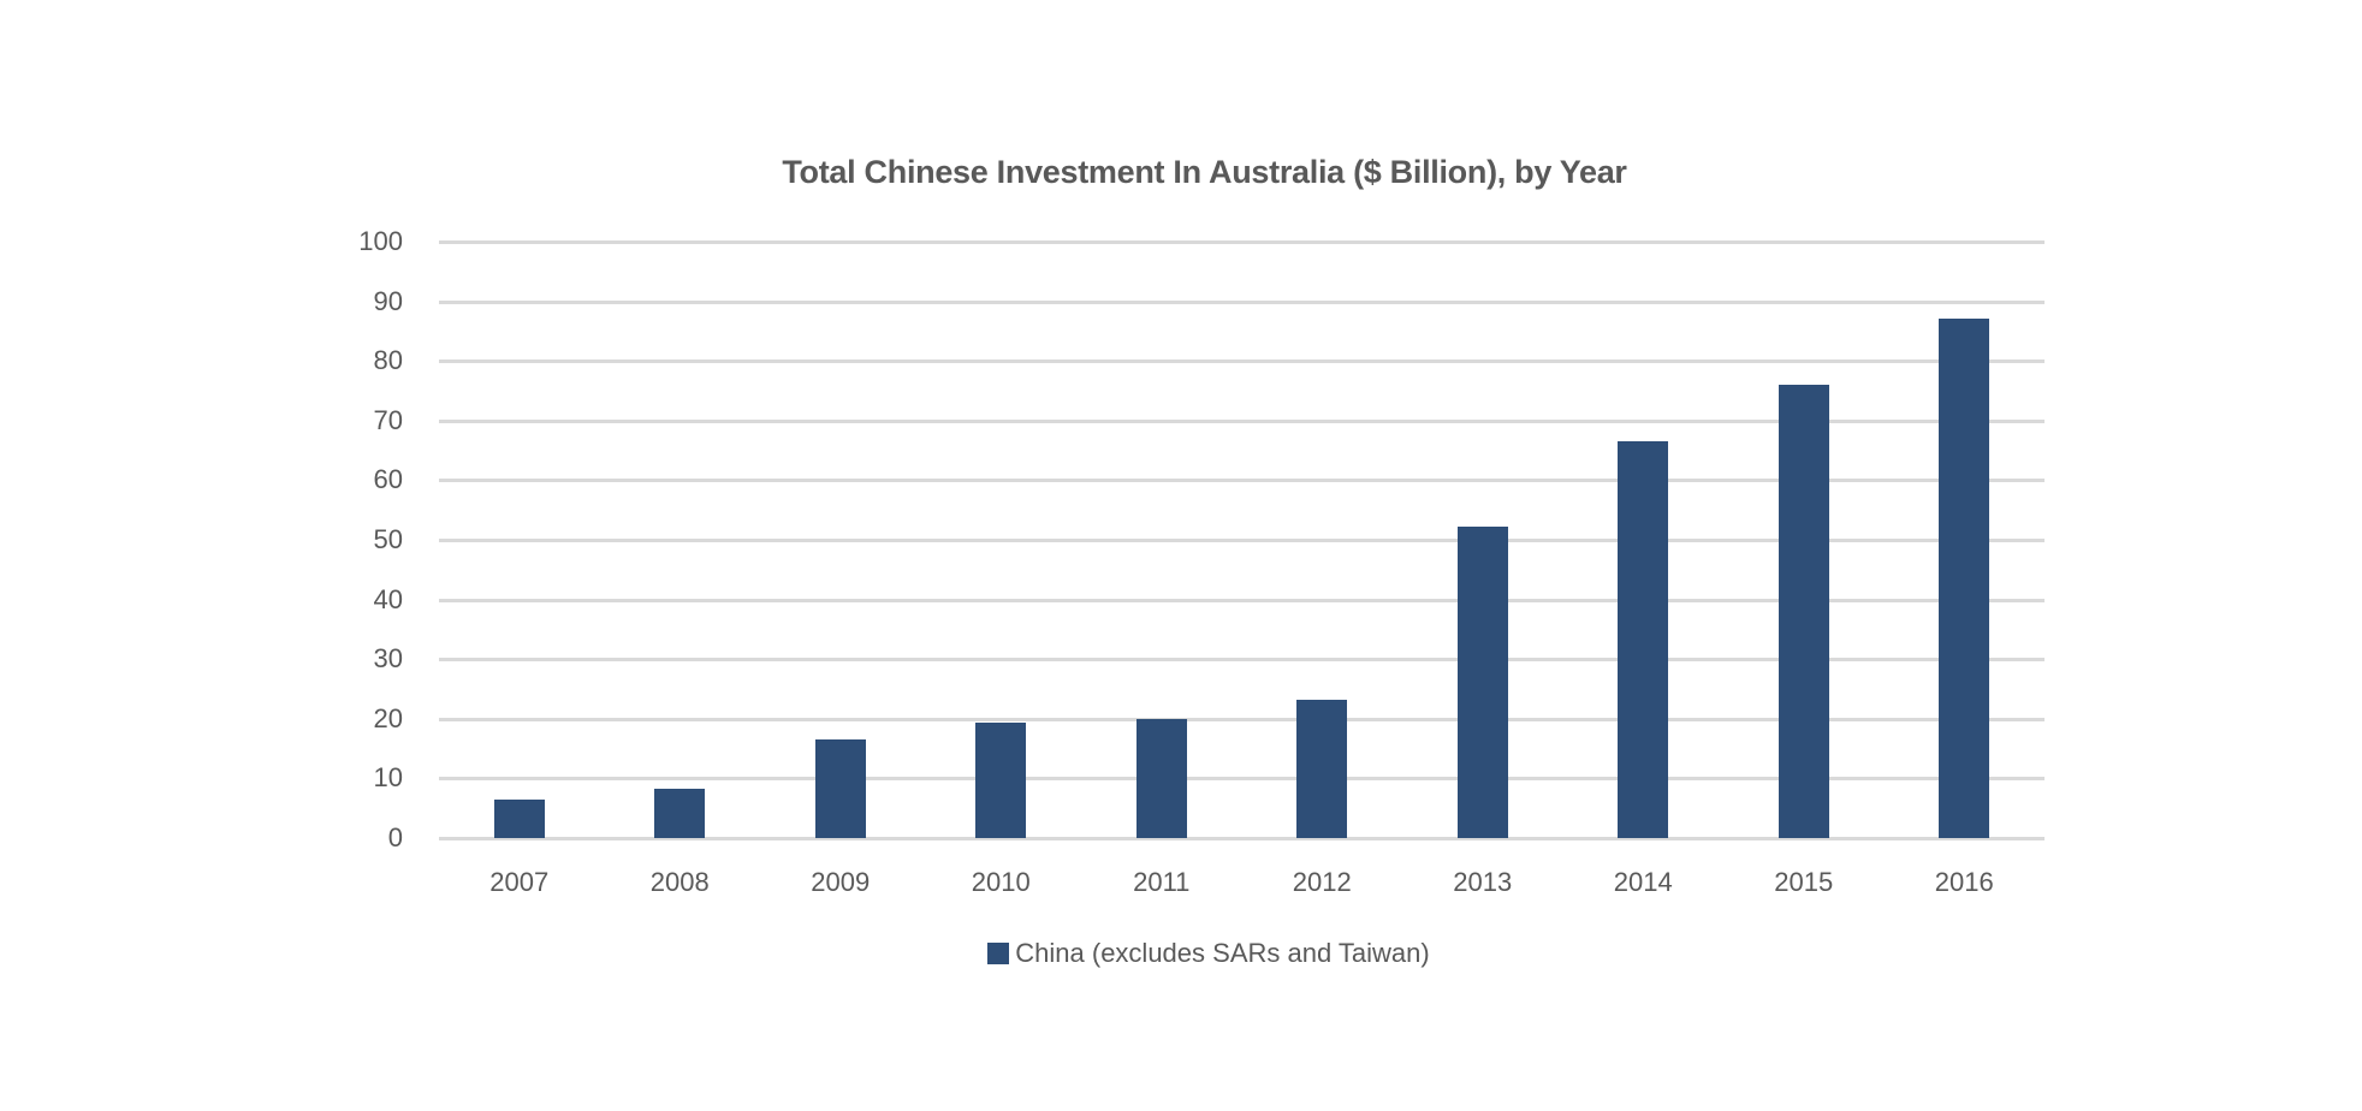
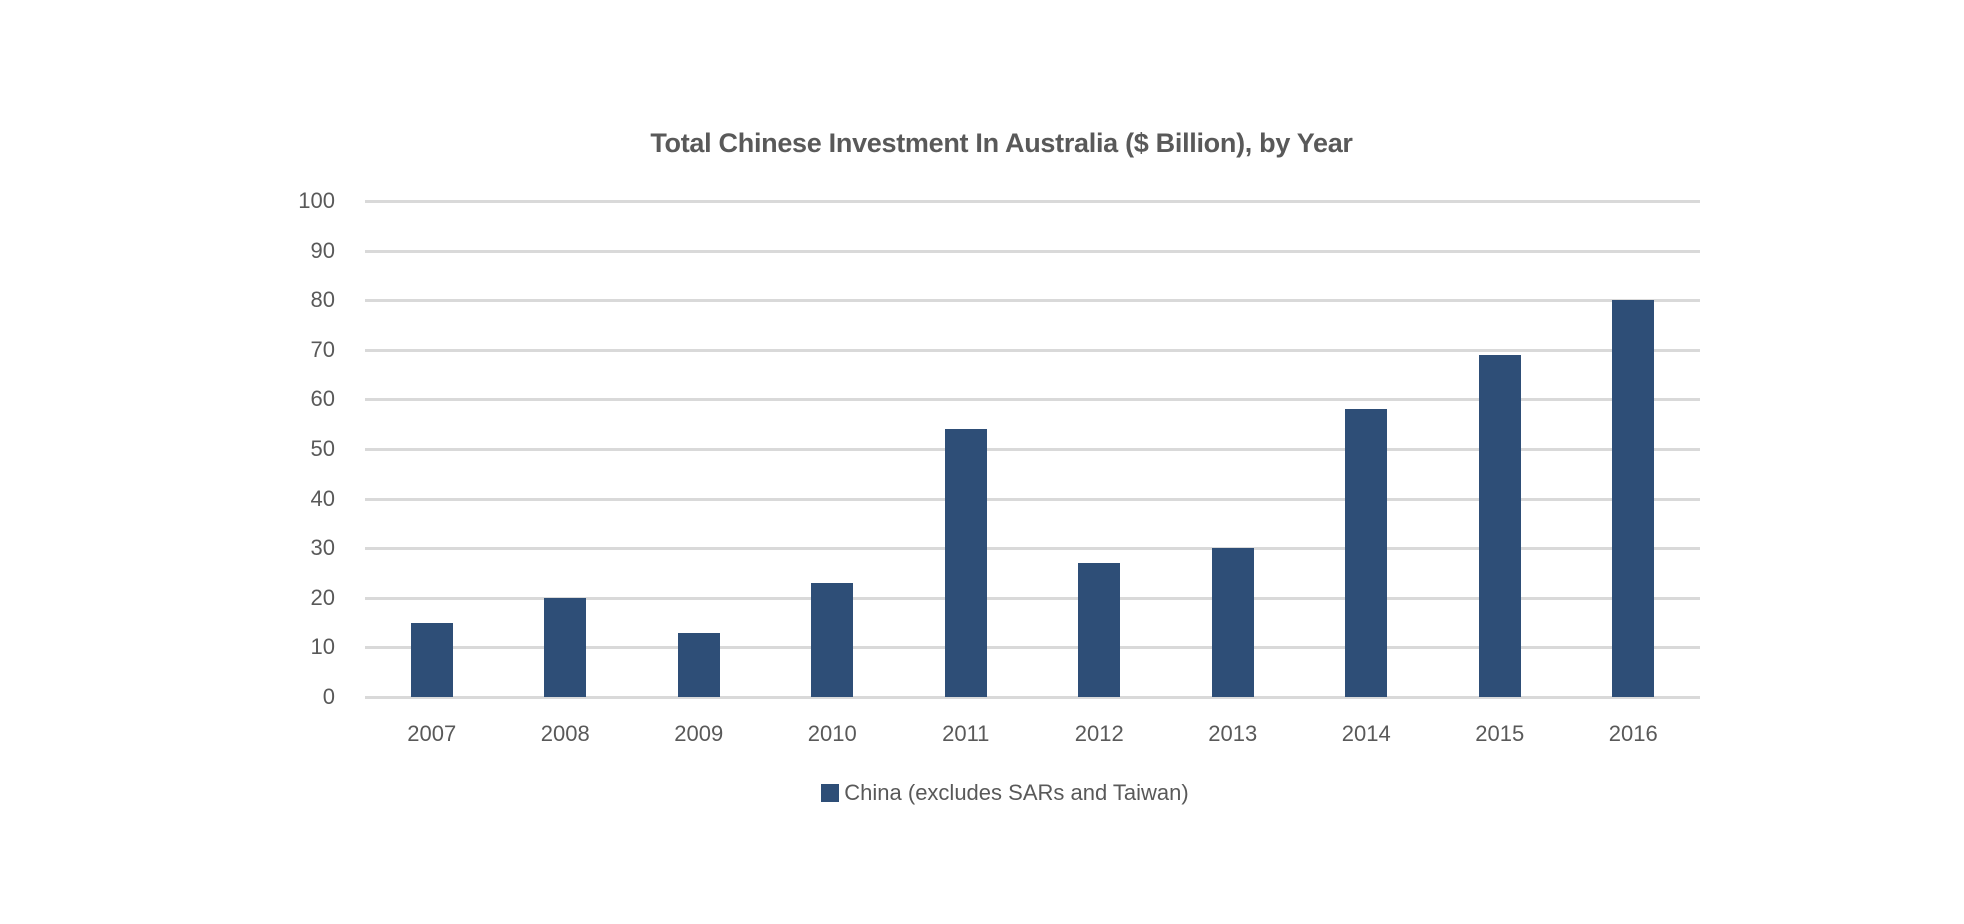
2007: 6 -> 15
2008: 8 -> 20
2009: 16 -> 13
2010: 19 -> 23
2011: 20 -> 54
2012: 23 -> 27
2013: 52 -> 30
2014: 66 -> 58
2015: 76 -> 69
2016: 87 -> 80
